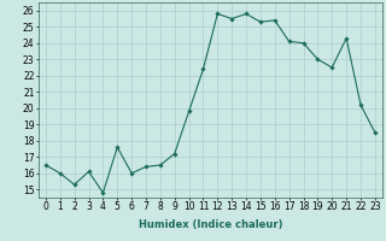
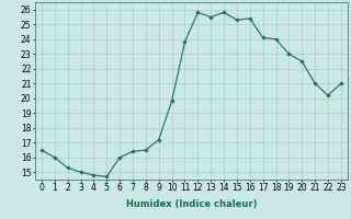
3: 16.1 -> 15.0
5: 17.6 -> 14.7
11: 22.4 -> 23.8
21: 24.3 -> 21.0
23: 18.5 -> 21.0
